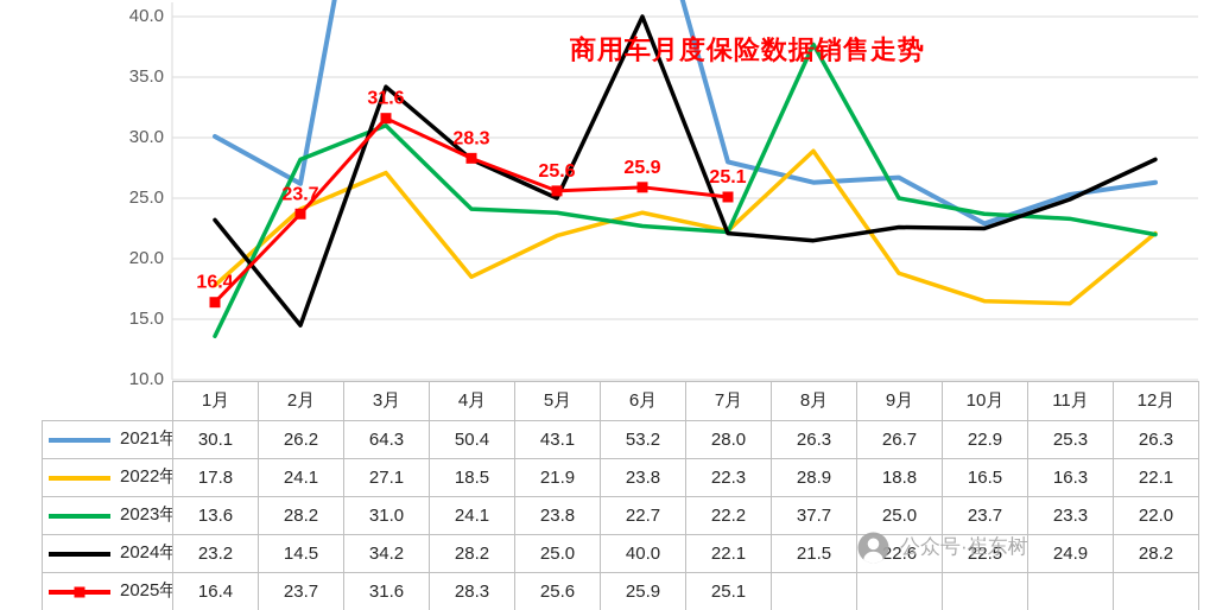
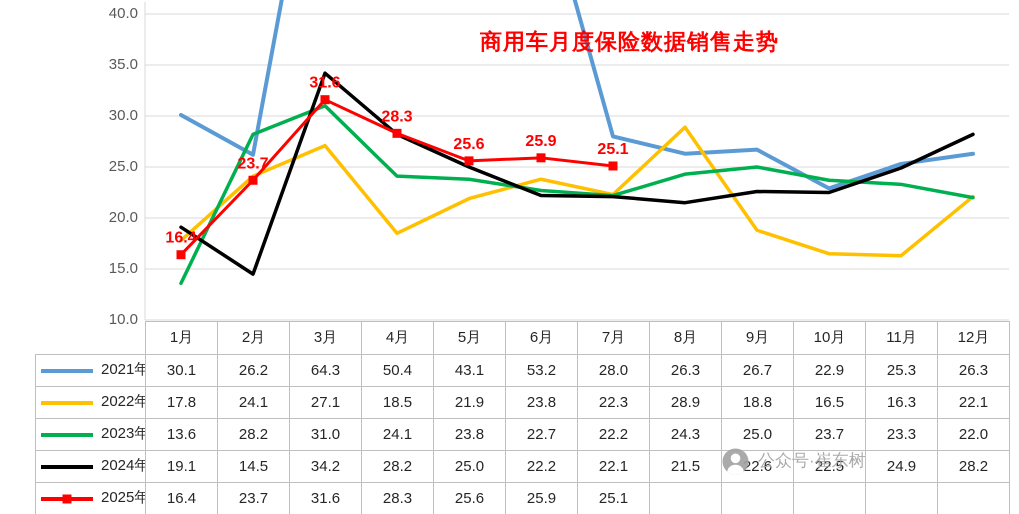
2024年/1月: 23.2 -> 19.1
2024年/6月: 40.0 -> 22.2
2023年/8月: 37.7 -> 24.3
